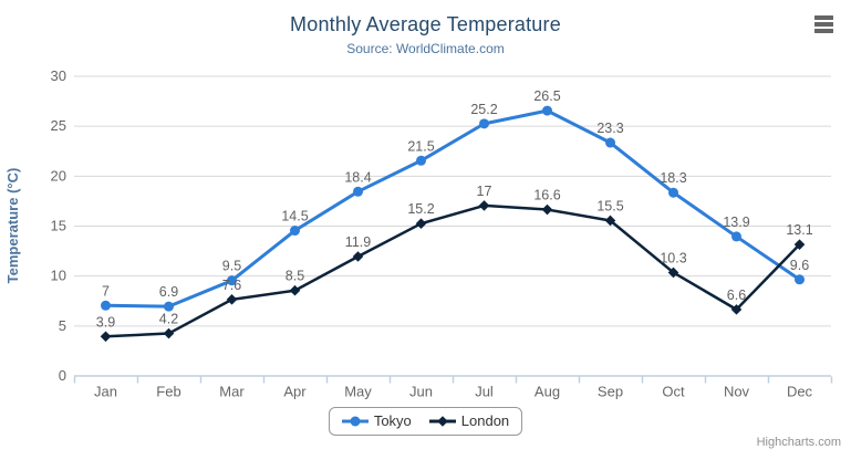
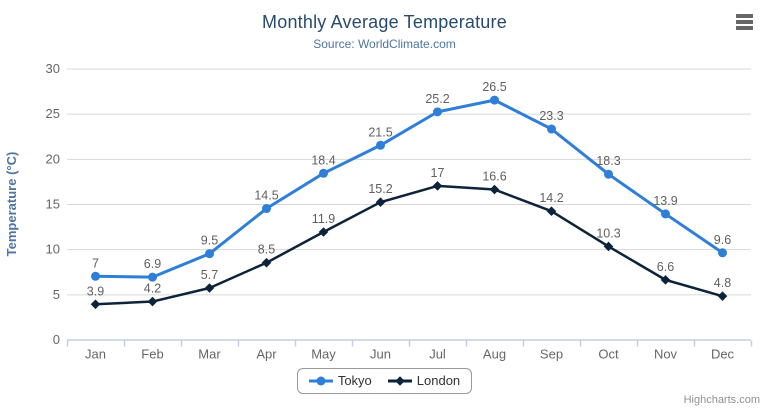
London/Mar: 7.6 -> 5.7
London/Sep: 15.5 -> 14.2
London/Dec: 13.1 -> 4.8
